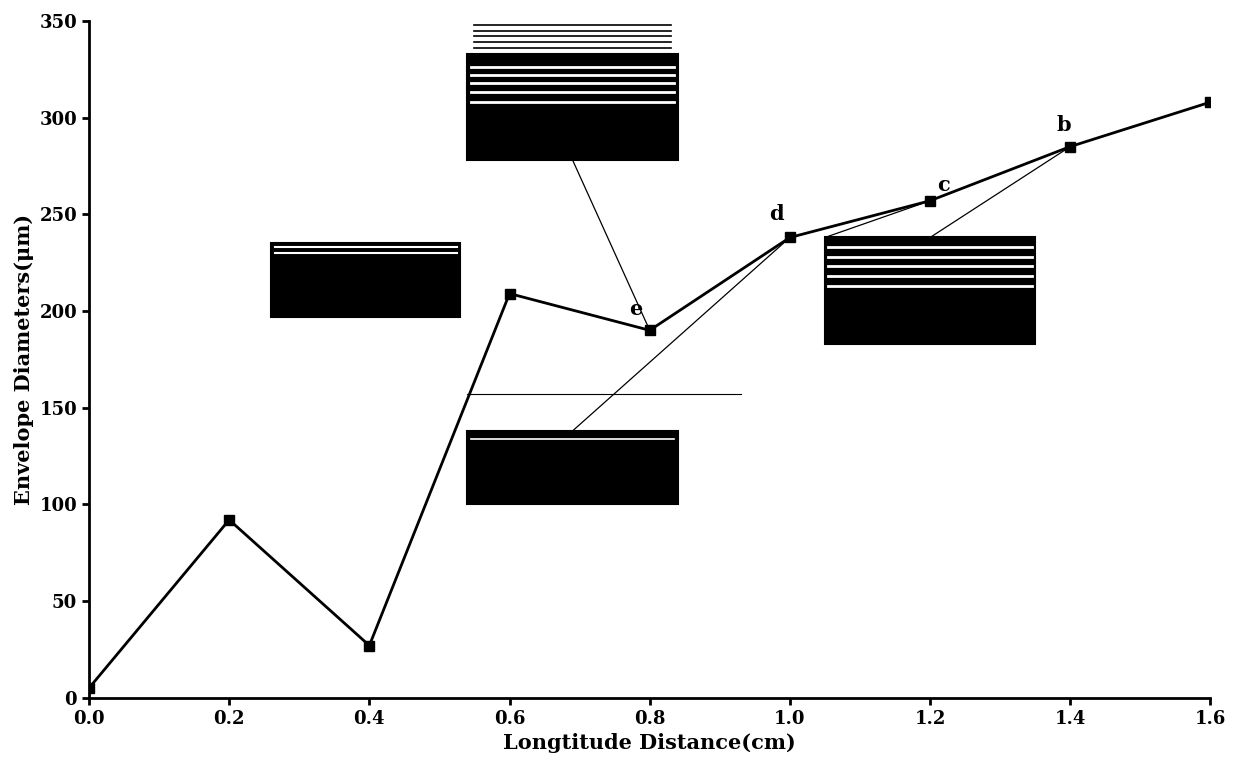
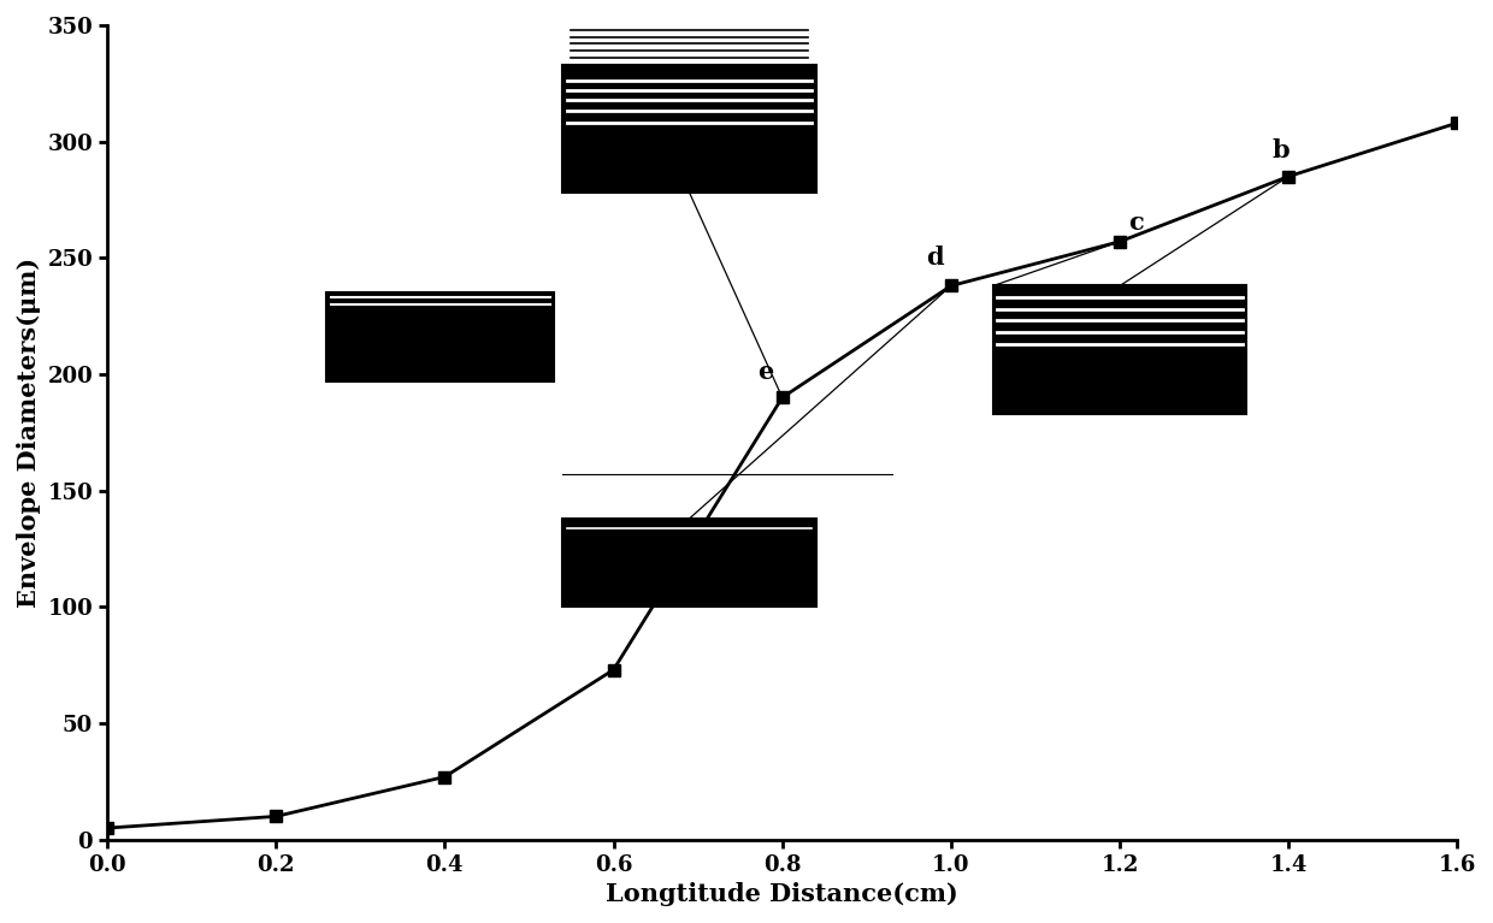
0.2: 92 -> 10
0.6: 209 -> 73
